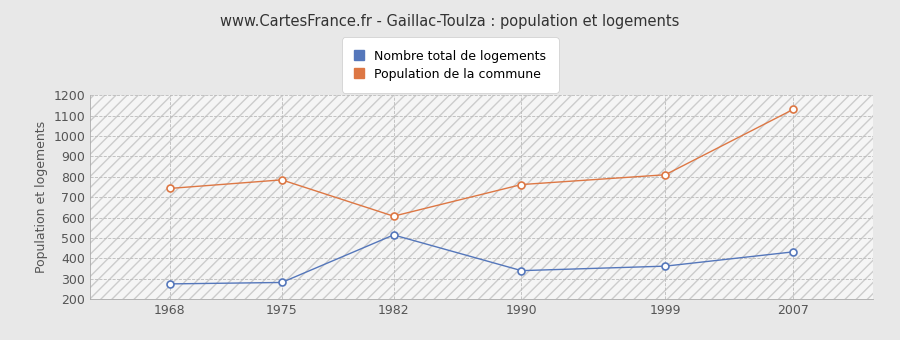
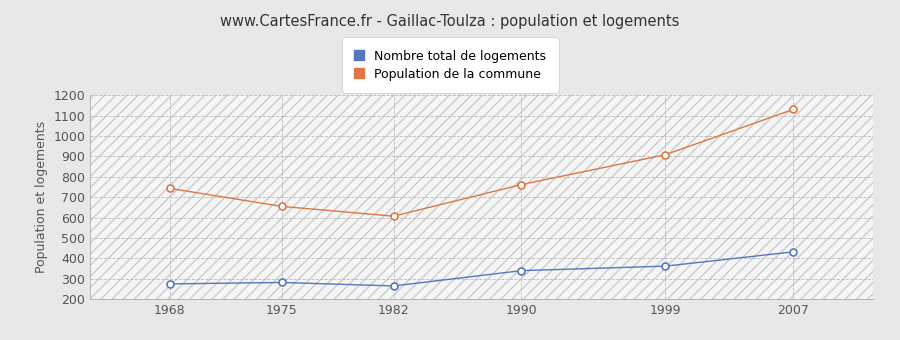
Population de la commune/1975: 785 -> 655
Nombre total de logements/1982: 515 -> 265
Population de la commune/1999: 810 -> 908
